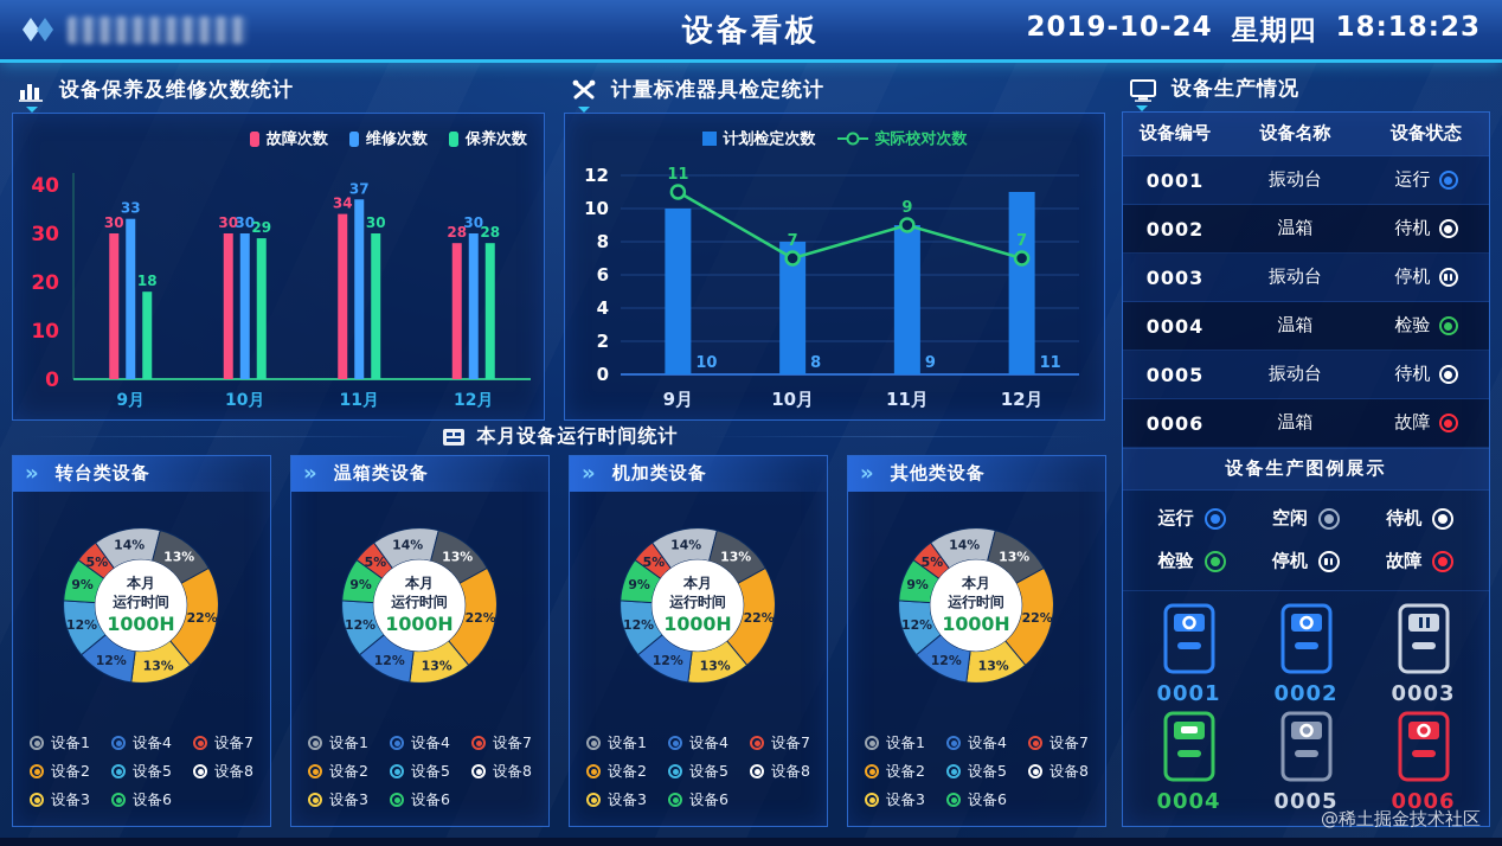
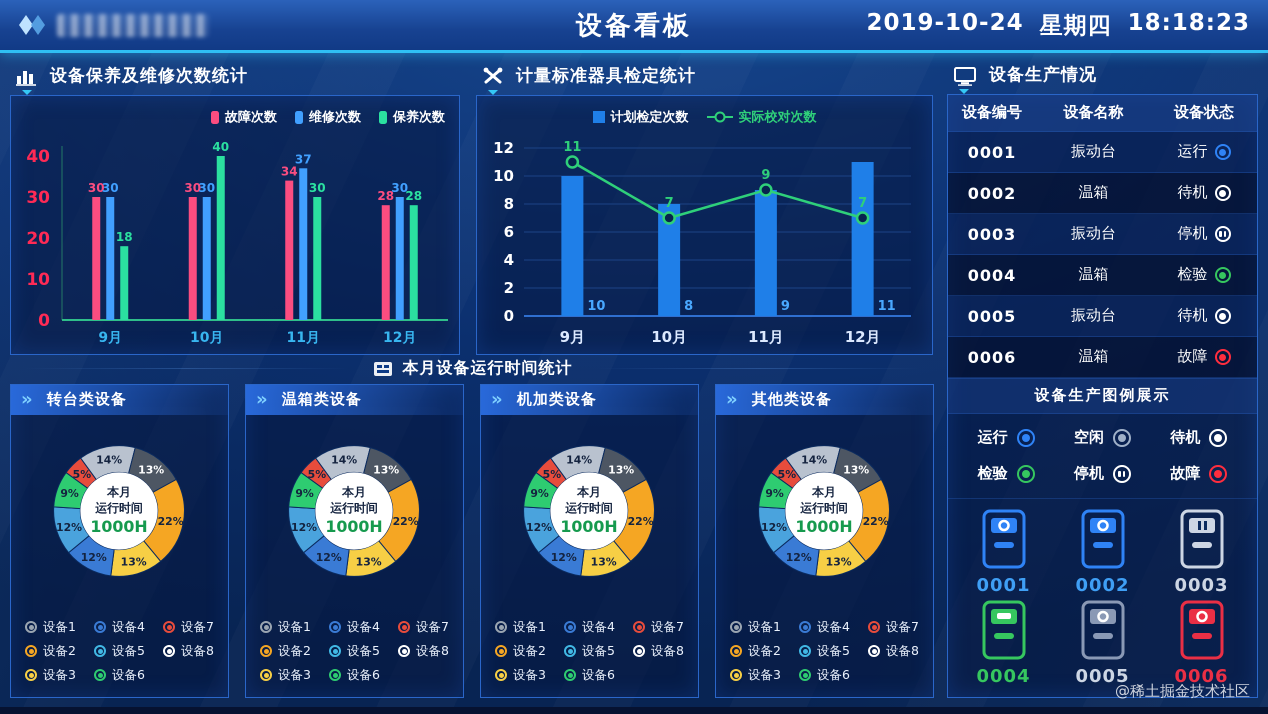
设备保养及维修次数统计/维修次数/9月: 33 -> 30
设备保养及维修次数统计/保养次数/10月: 29 -> 40
